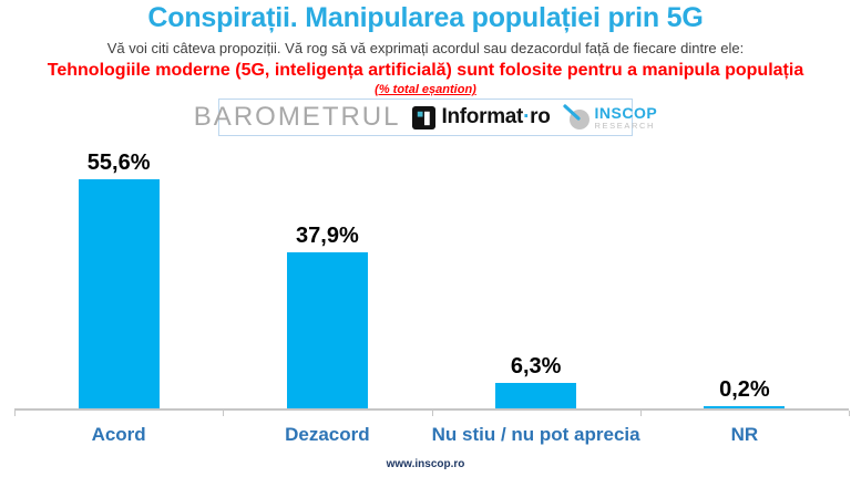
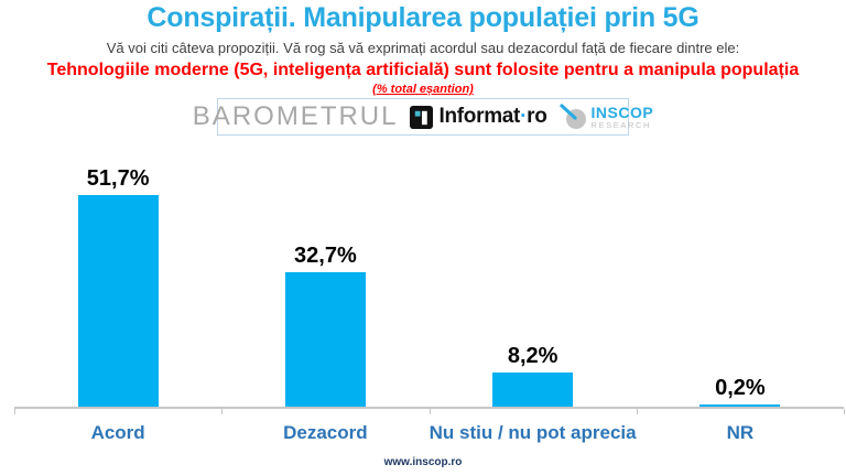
Acord: 55,6% -> 51,7%
Dezacord: 37,9% -> 32,7%
Nu stiu / nu pot aprecia: 6,3% -> 8,2%
